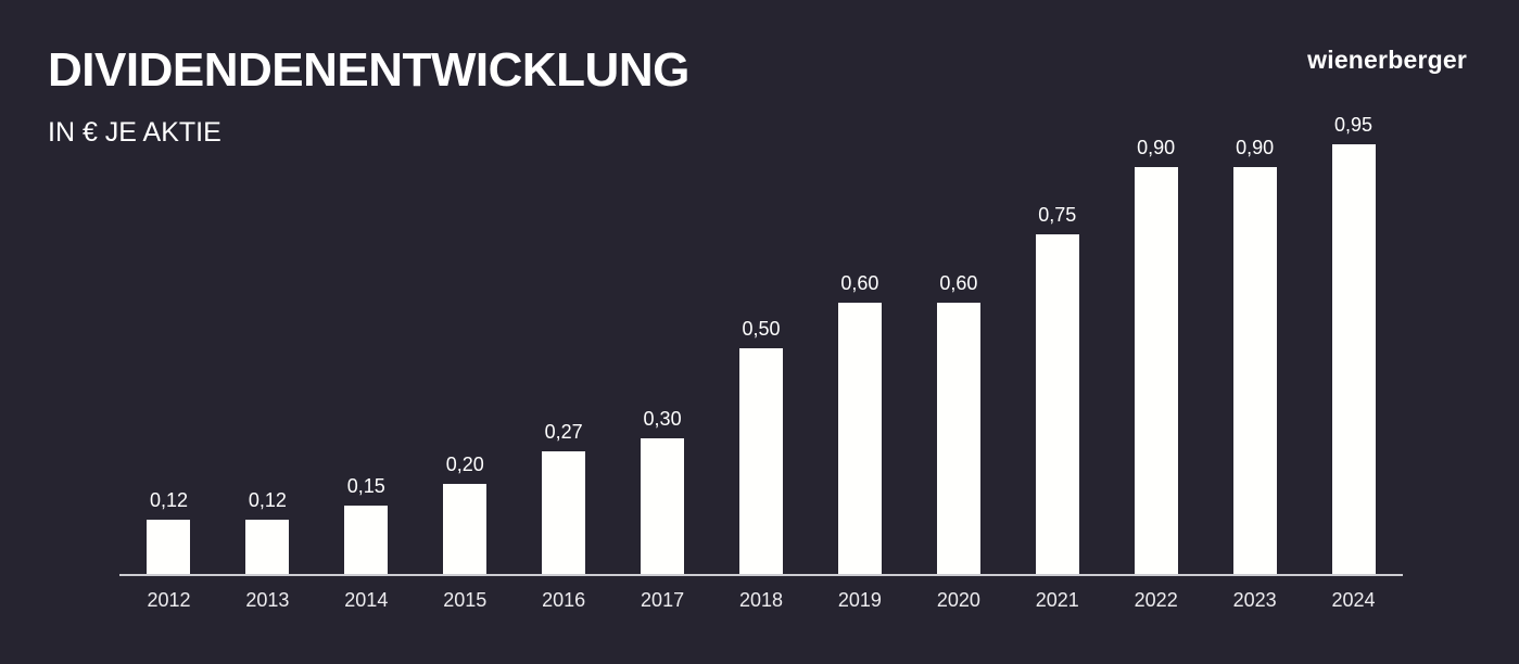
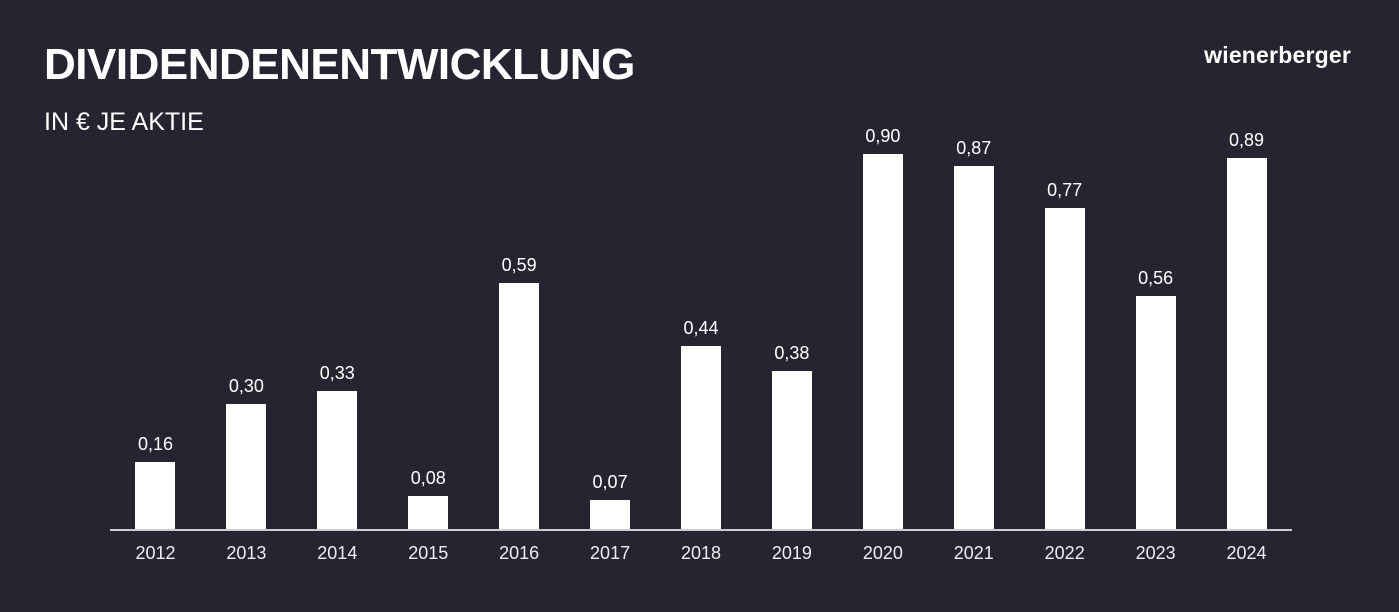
2012: 0,12 -> 0,16
2013: 0,12 -> 0,30
2014: 0,15 -> 0,33
2015: 0,20 -> 0,08
2016: 0,27 -> 0,59
2017: 0,30 -> 0,07
2018: 0,50 -> 0,44
2019: 0,60 -> 0,38
2020: 0,60 -> 0,90
2021: 0,75 -> 0,87
2022: 0,90 -> 0,77
2023: 0,90 -> 0,56
2024: 0,95 -> 0,89
